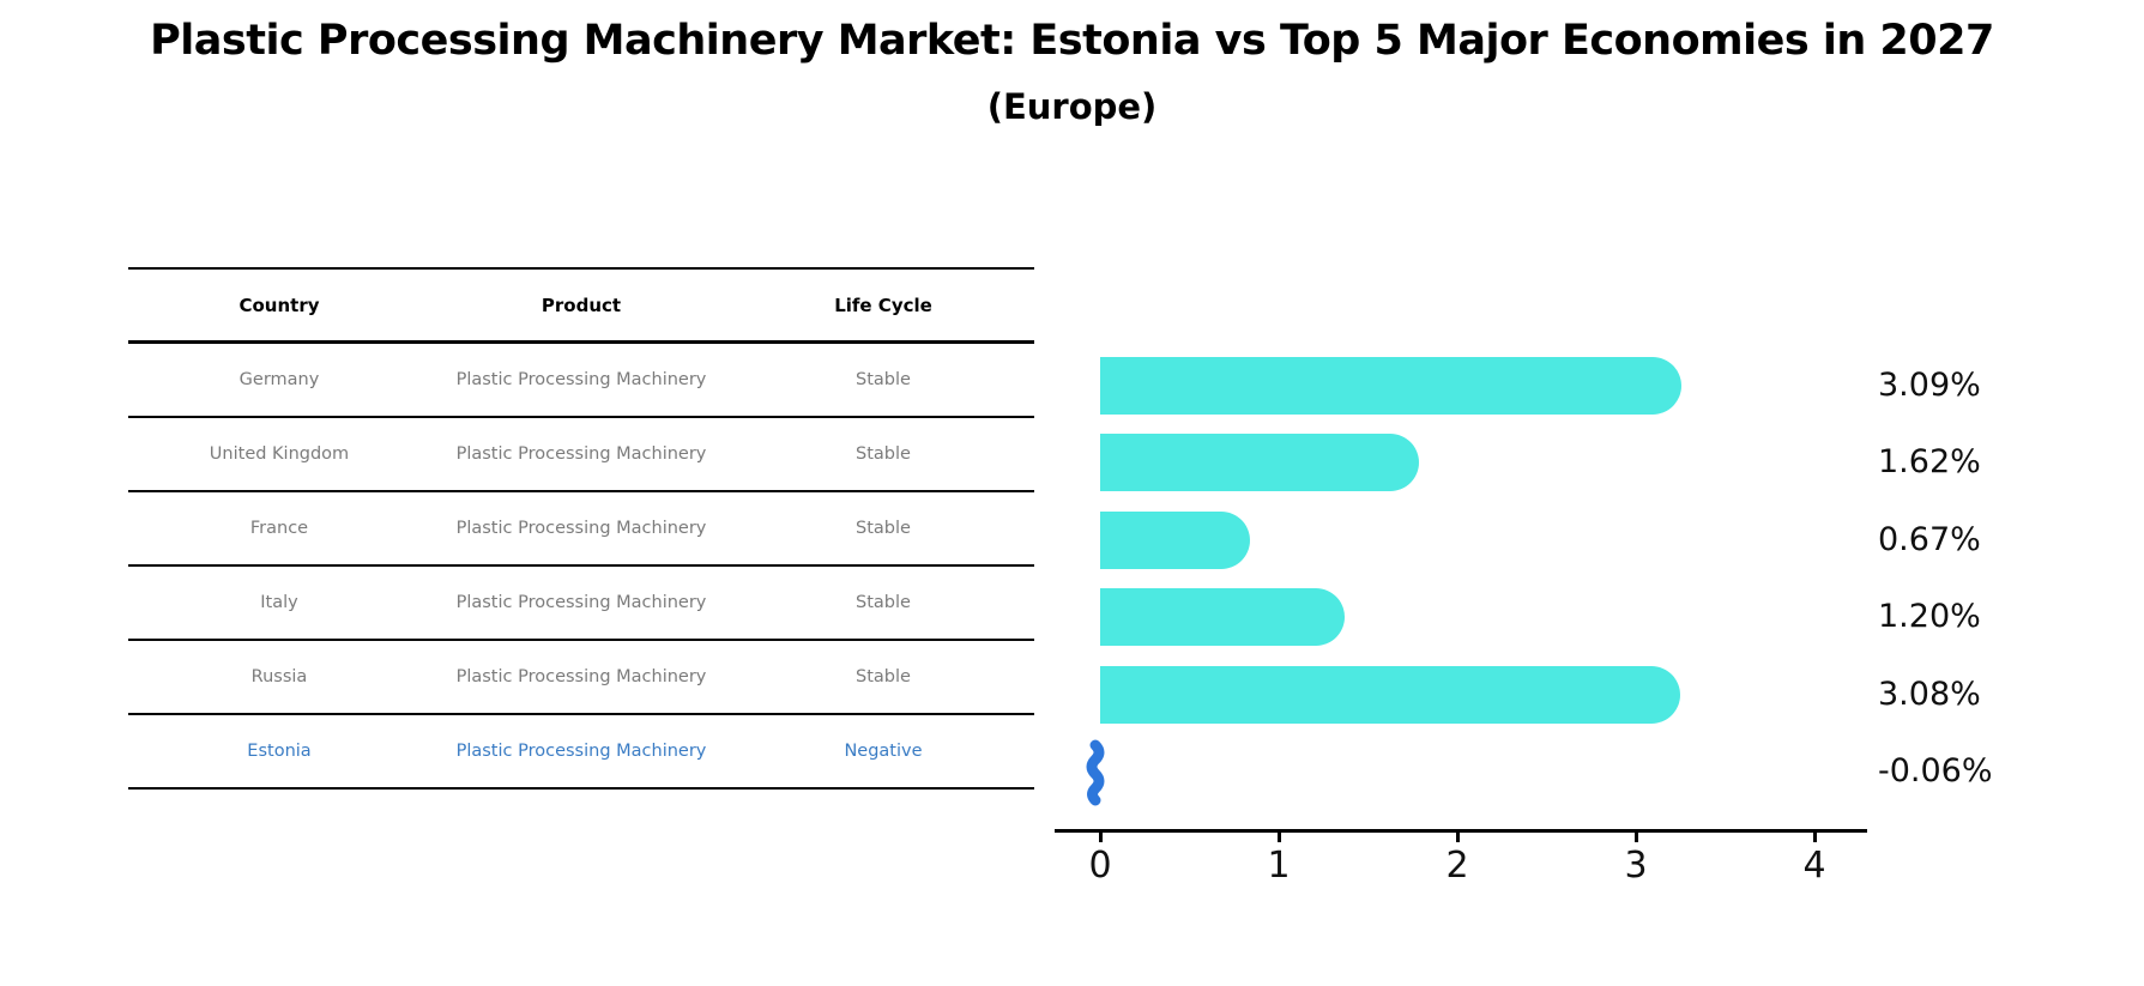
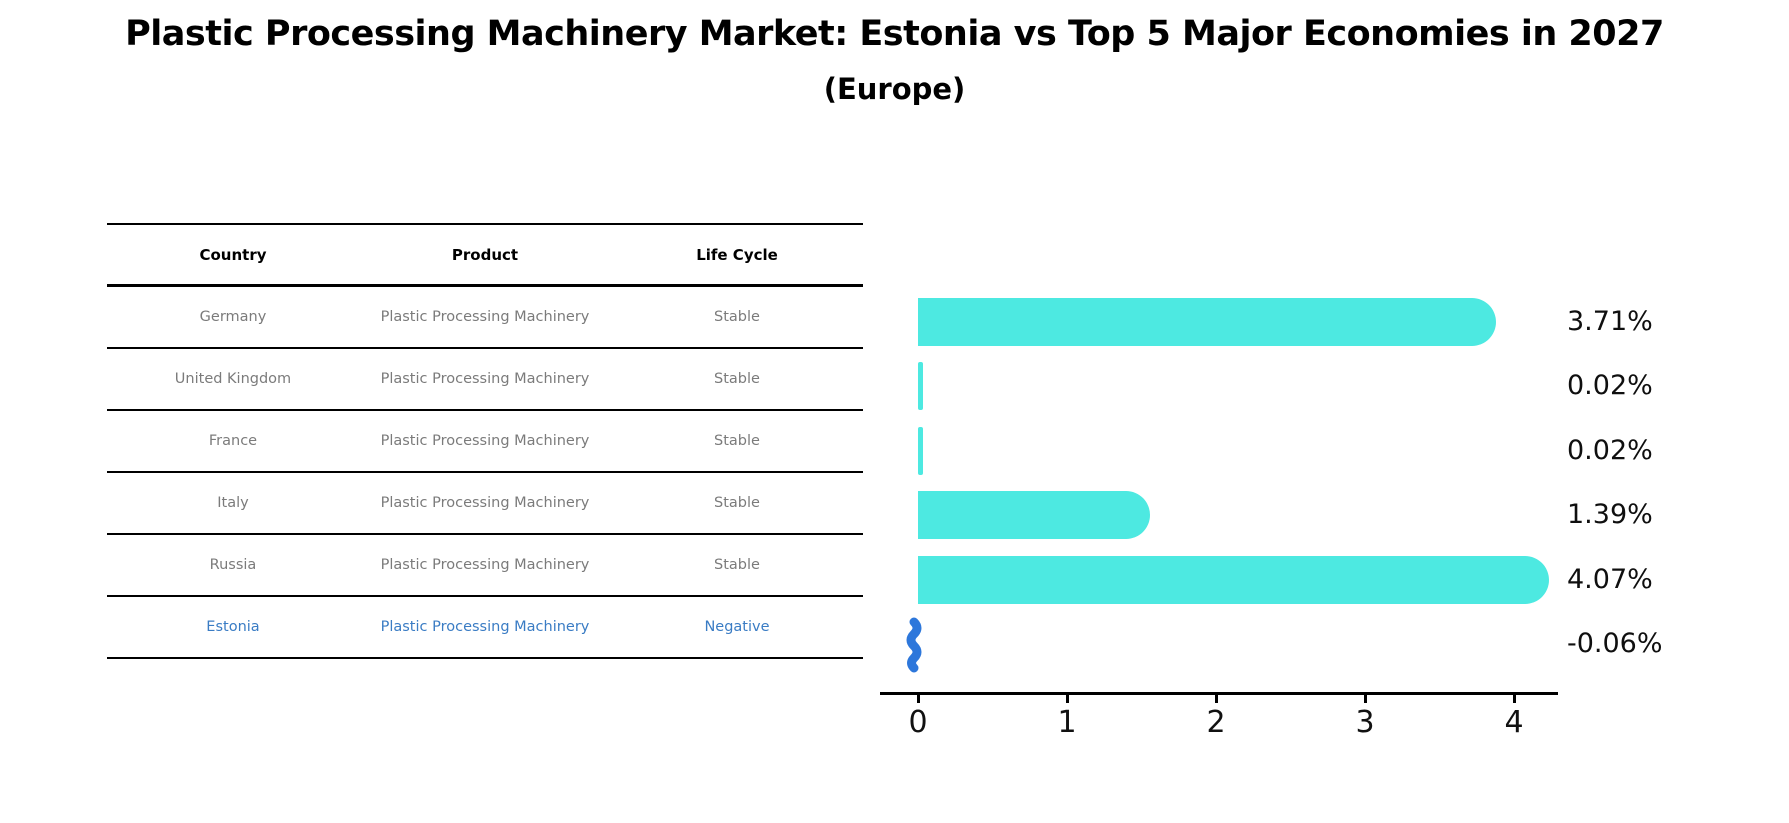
Germany: 3.09% -> 3.71%
United Kingdom: 1.62% -> 0.02%
France: 0.67% -> 0.02%
Italy: 1.20% -> 1.39%
Russia: 3.08% -> 4.07%
